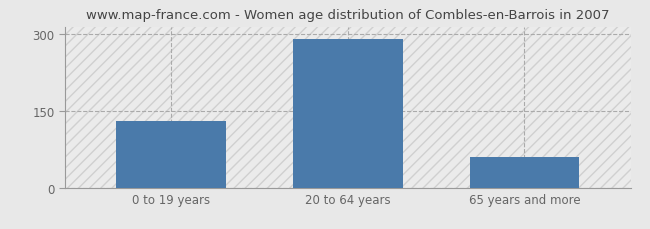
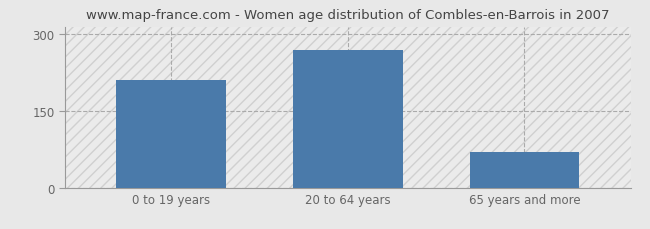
0 to 19 years: 130 -> 210
20 to 64 years: 290 -> 270
65 years and more: 60 -> 70
